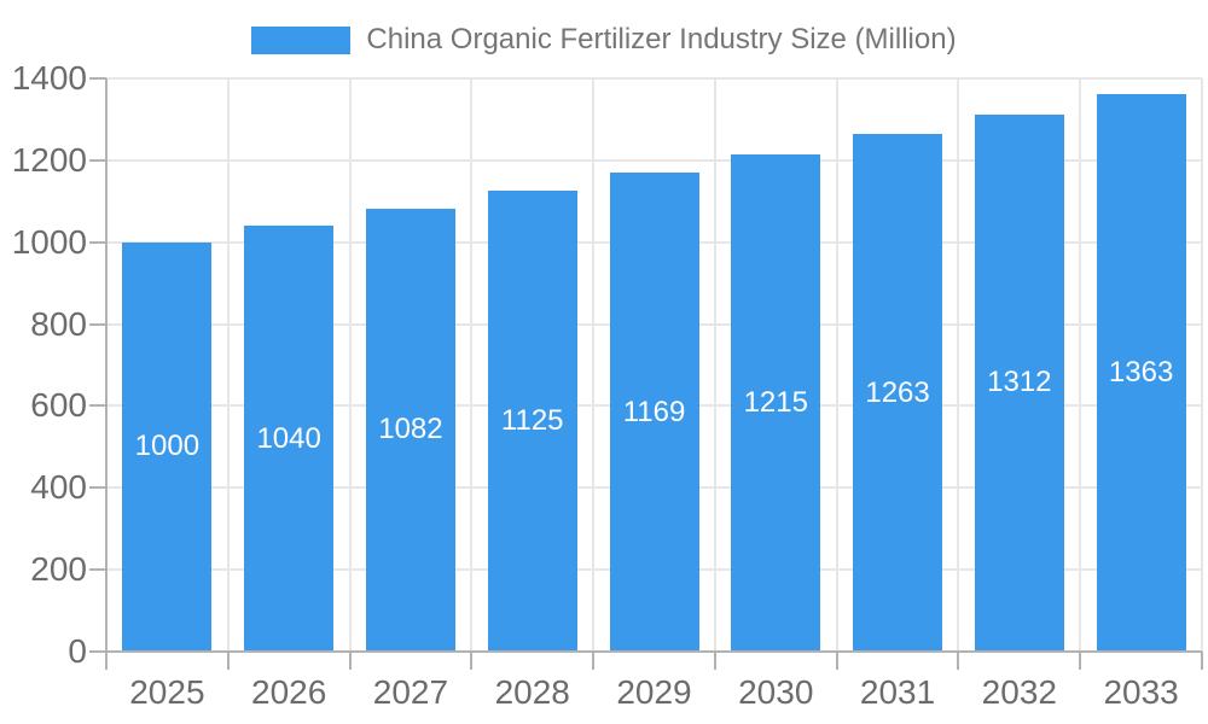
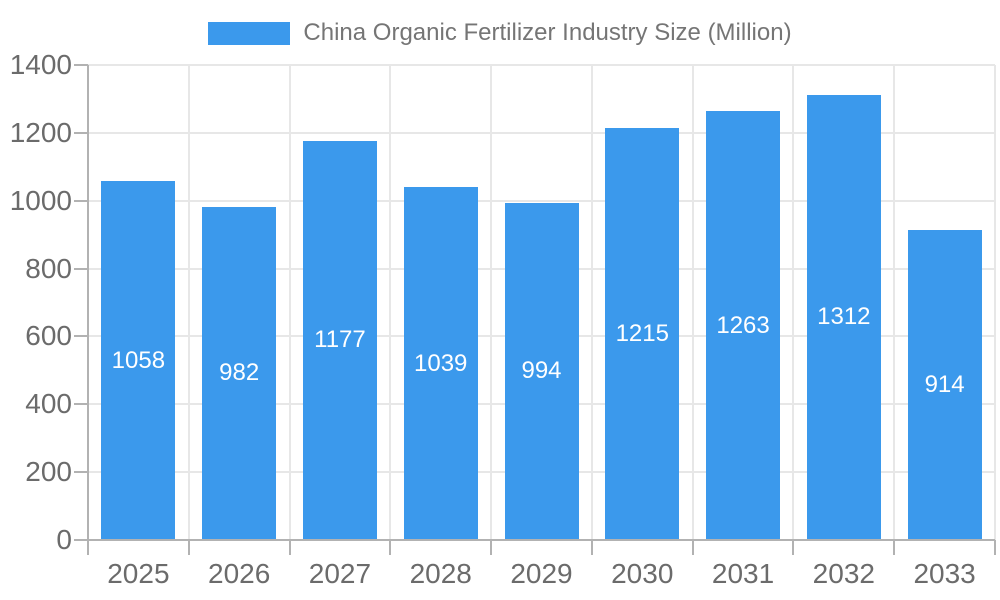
2025: 1000 -> 1058
2026: 1040 -> 982
2027: 1082 -> 1177
2028: 1125 -> 1039
2029: 1169 -> 994
2033: 1363 -> 914
